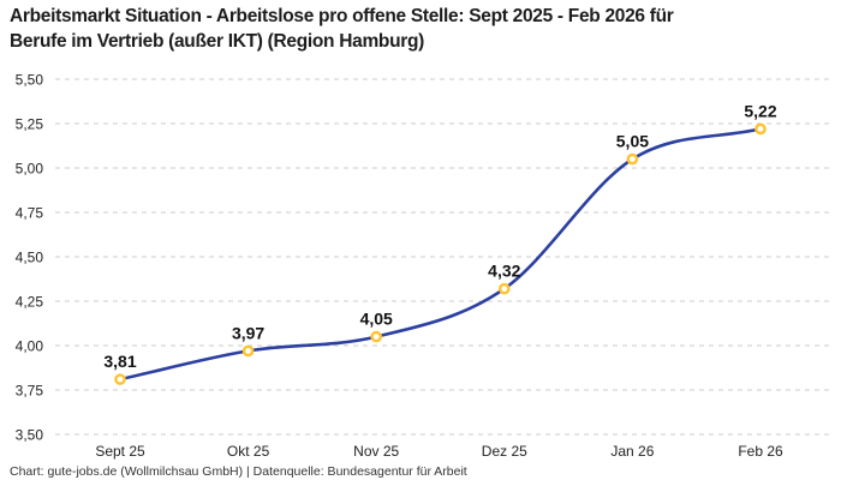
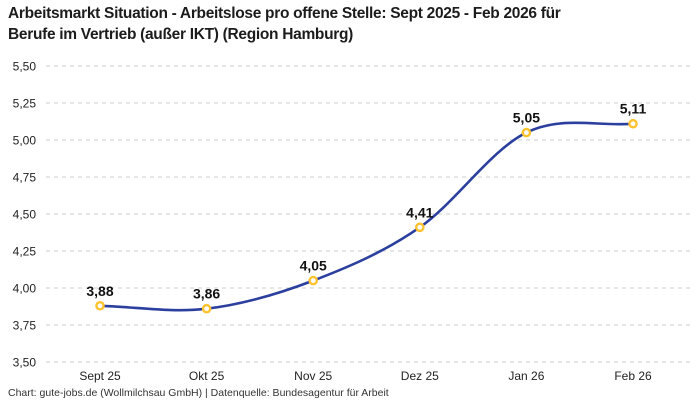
Sept 25: 3,81 -> 3,88
Okt 25: 3,97 -> 3,86
Dez 25: 4,32 -> 4,41
Feb 26: 5,22 -> 5,11
